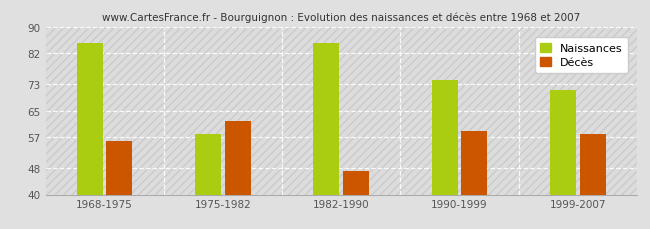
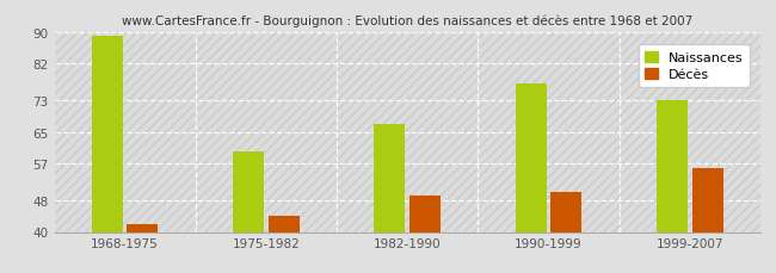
Naissances/1968-1975: 85 -> 89
Décès/1968-1975: 56 -> 42
Naissances/1975-1982: 58 -> 60
Décès/1975-1982: 62 -> 44
Naissances/1982-1990: 85 -> 67
Décès/1982-1990: 47 -> 49
Naissances/1990-1999: 74 -> 77
Décès/1990-1999: 59 -> 50
Naissances/1999-2007: 71 -> 73
Décès/1999-2007: 58 -> 56
